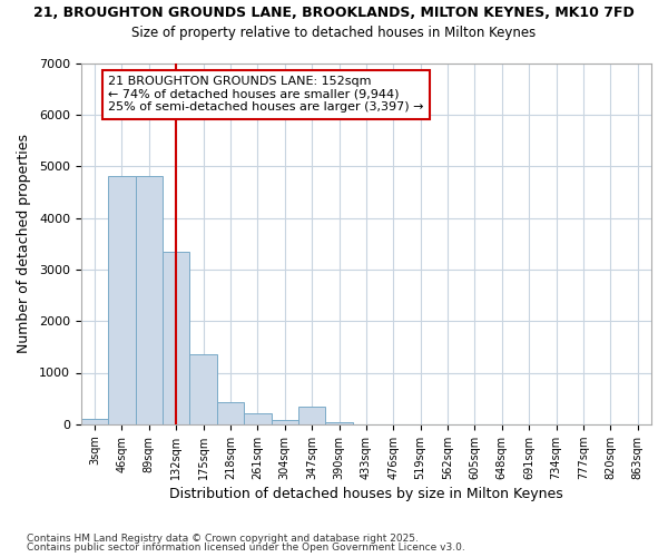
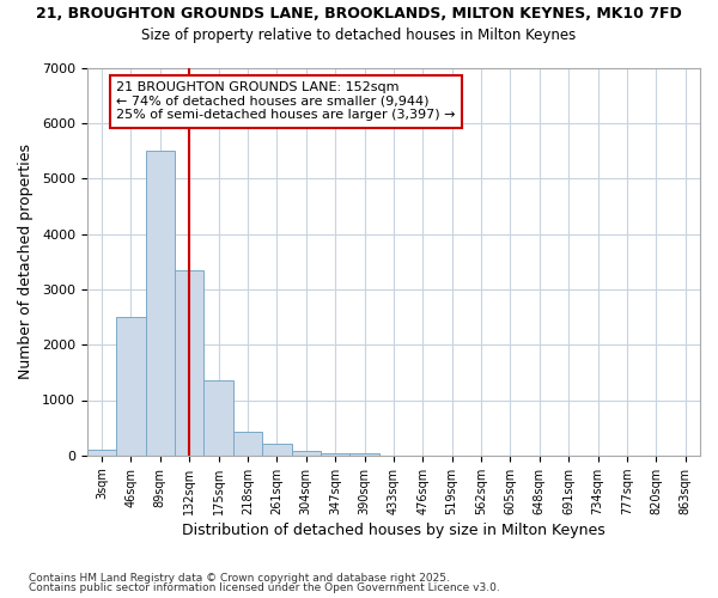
46sqm: 4800 -> 2500
89sqm: 4800 -> 5500
347sqm: 350 -> 50
